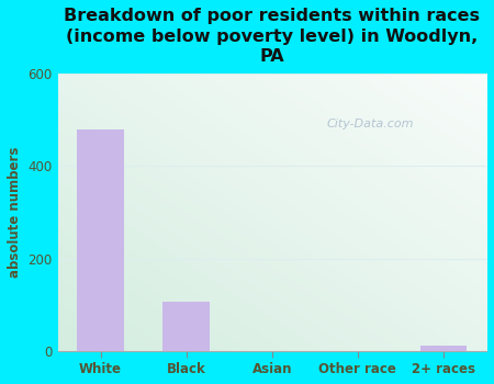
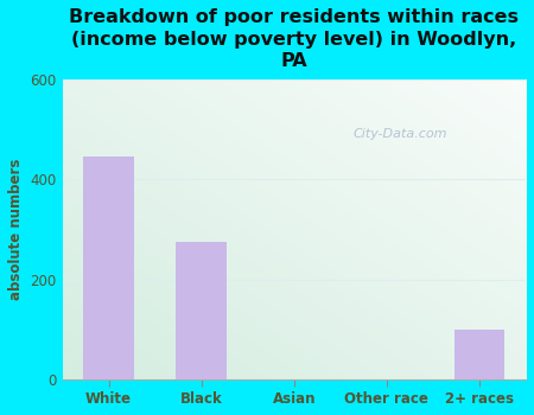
White: 480 -> 445
Black: 105 -> 275
2+ races: 10 -> 100
